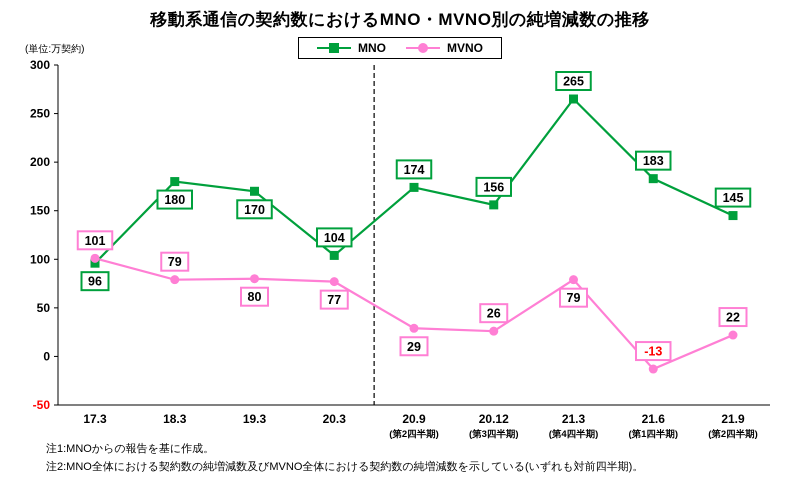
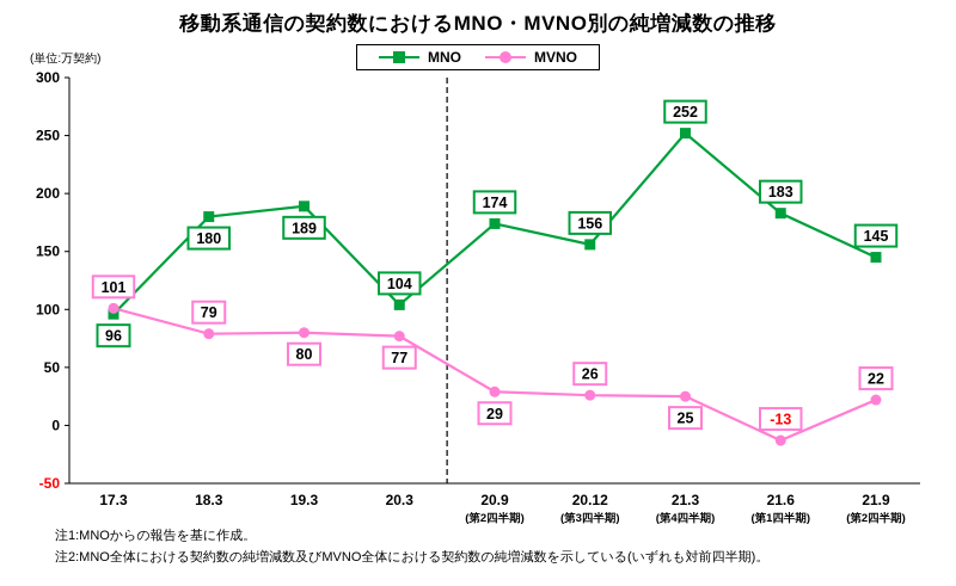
MNO/19.3: 170 -> 189
MNO/21.3: 265 -> 252
MVNO/21.3: 79 -> 25
